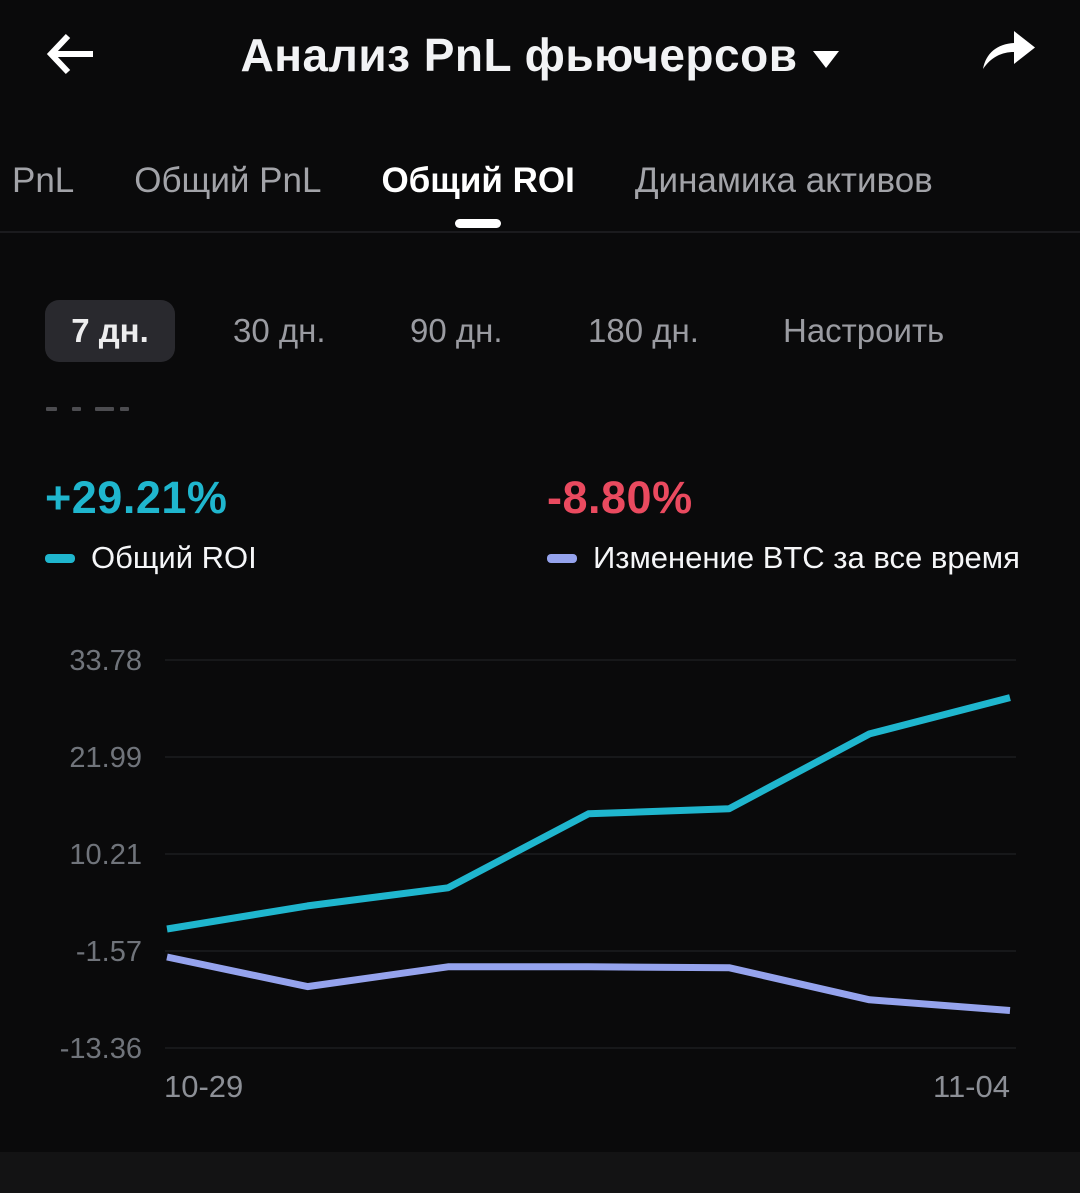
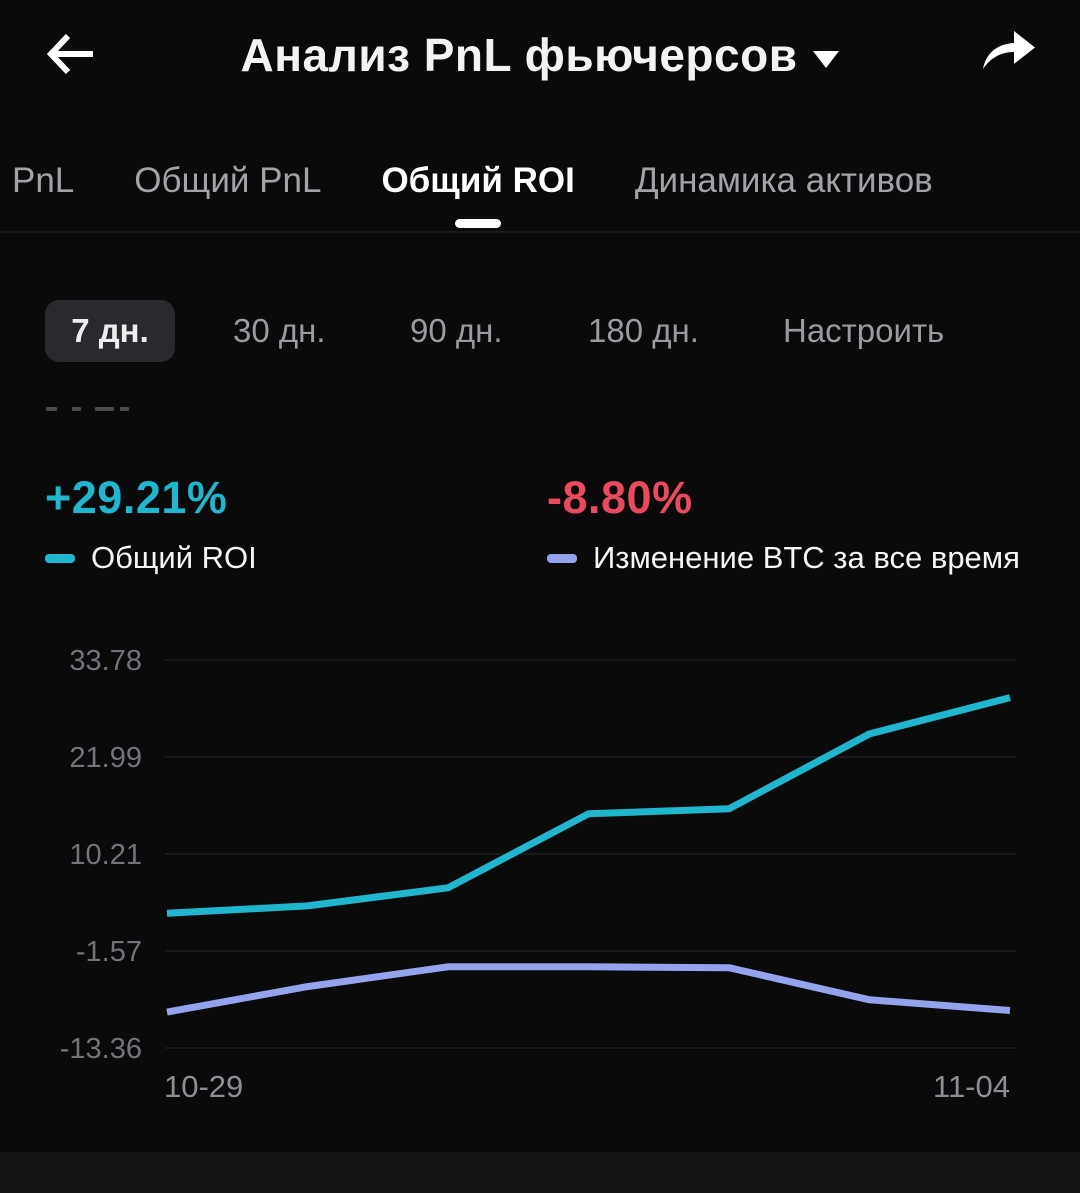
Общий ROI/10-29: 1 -> 3
Изменение BTC за все время/10-29: -2 -> -9
